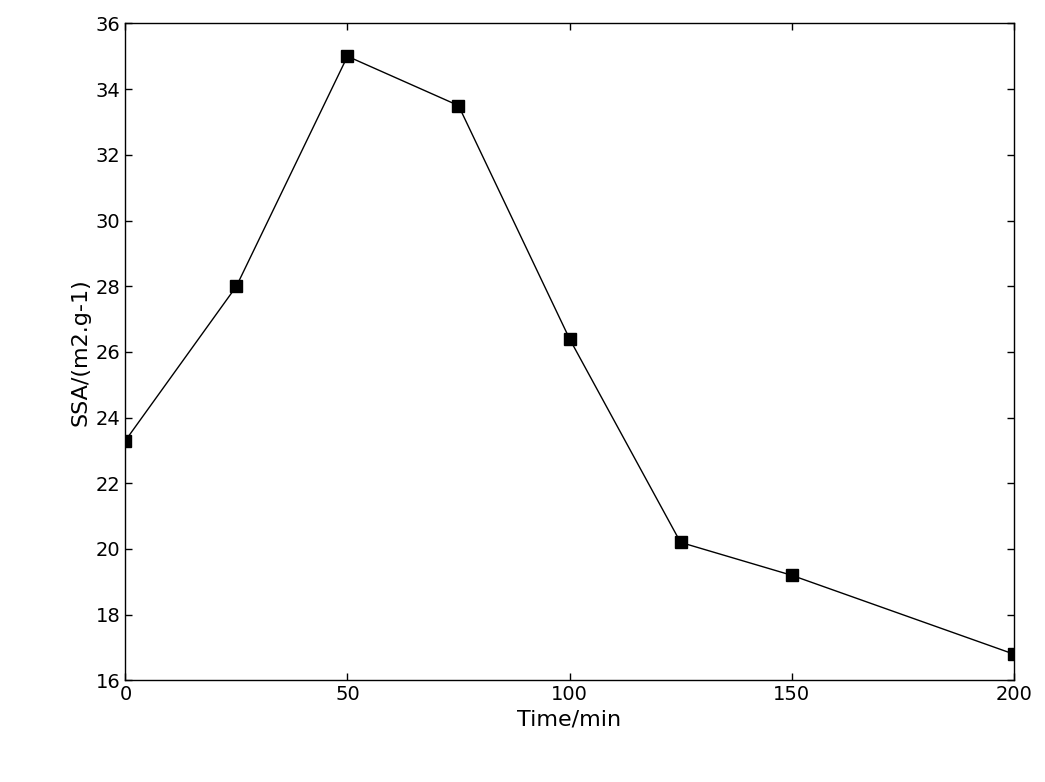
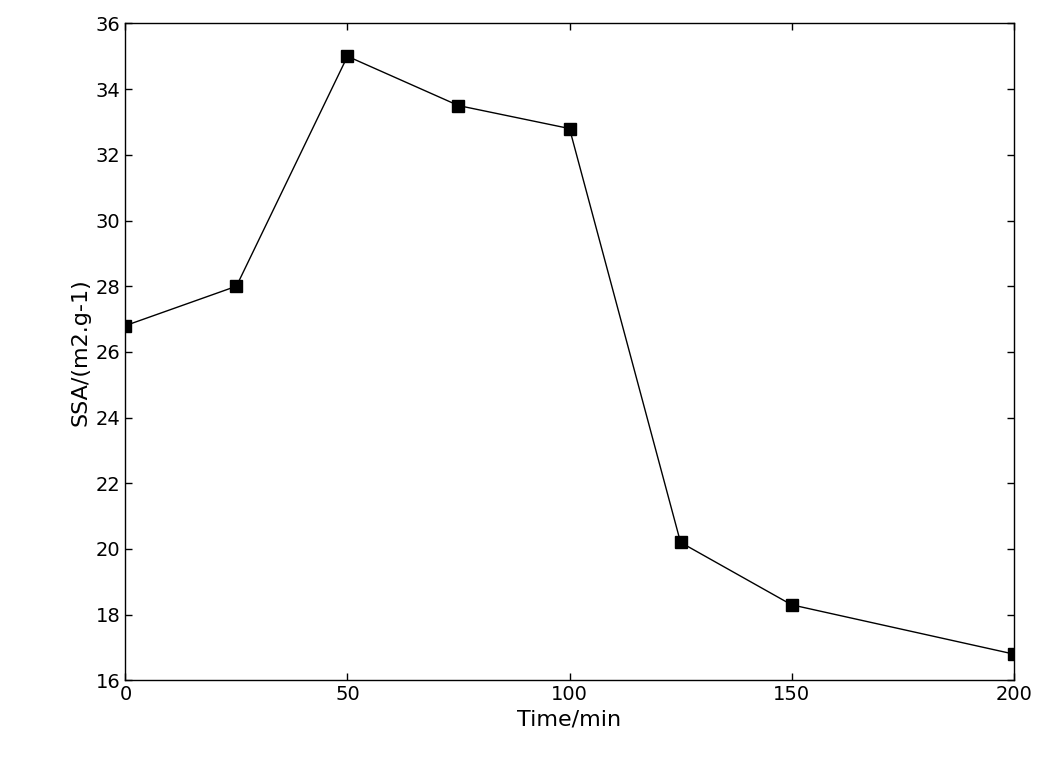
0: 23.3 -> 26.8
100: 26.4 -> 32.8
150: 19.2 -> 18.3
